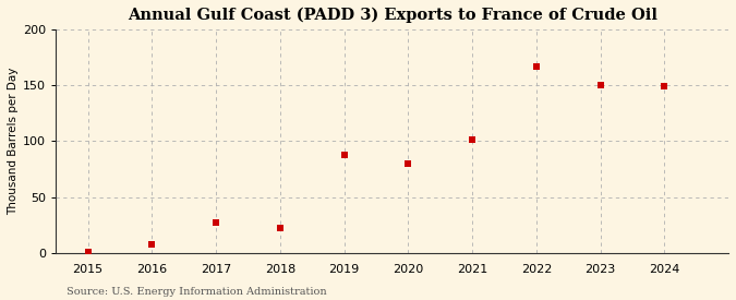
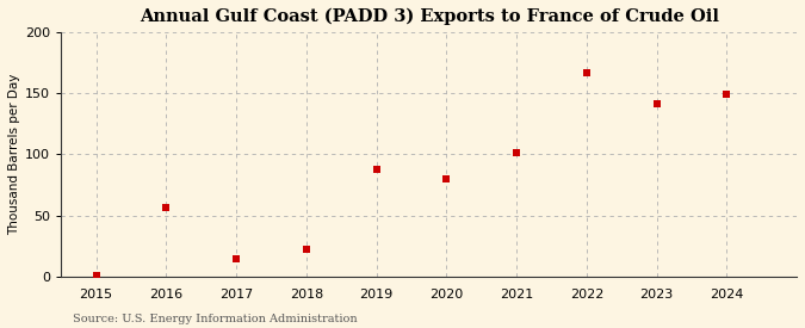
2016: 8 -> 56
2017: 27 -> 14
2023: 150 -> 141
